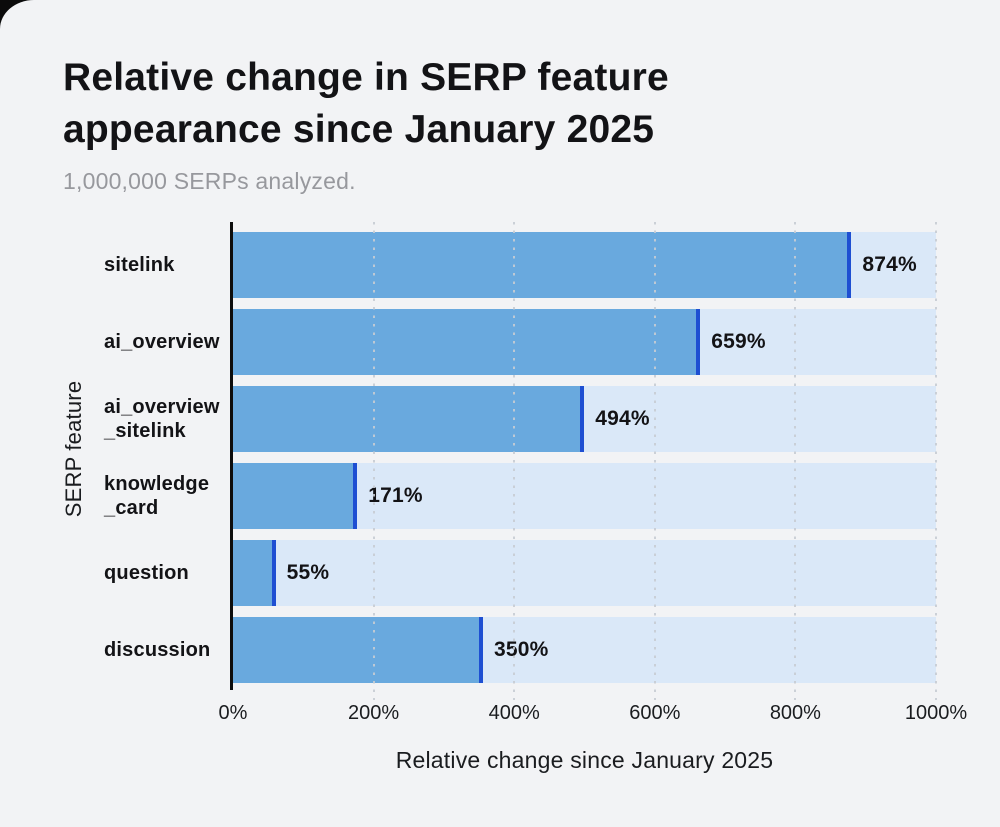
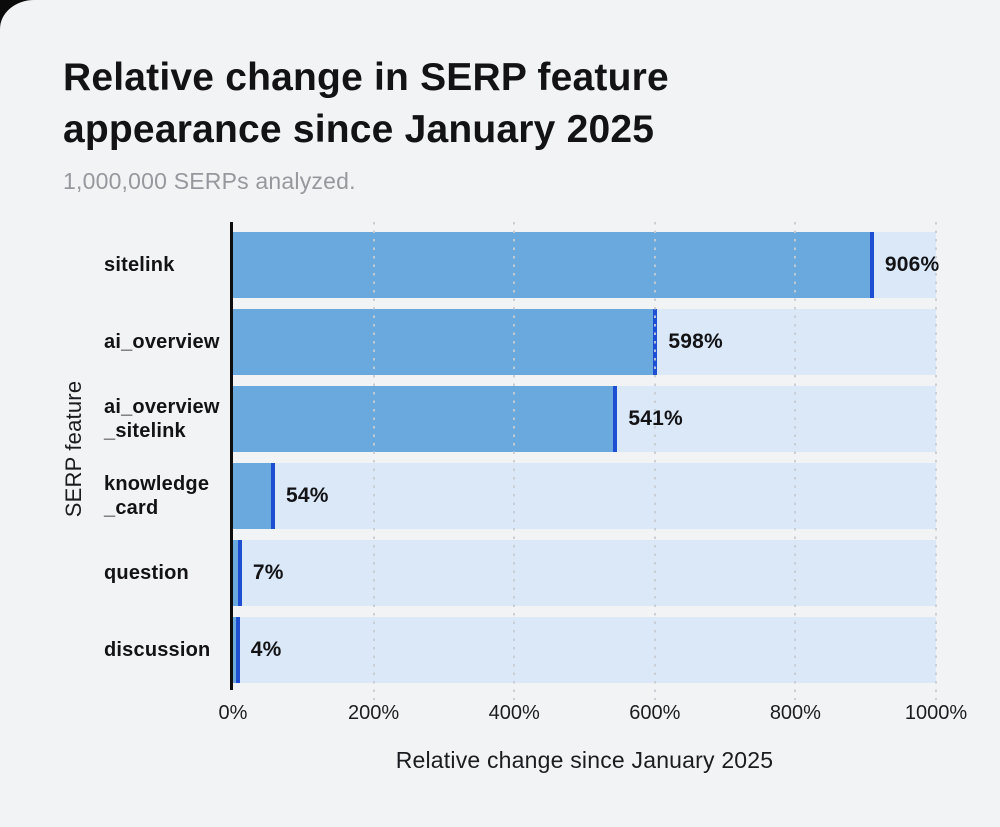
sitelink: 874% -> 906%
ai_overview: 659% -> 598%
ai_overview_sitelink: 494% -> 541%
knowledge_card: 171% -> 54%
question: 55% -> 7%
discussion: 350% -> 4%
